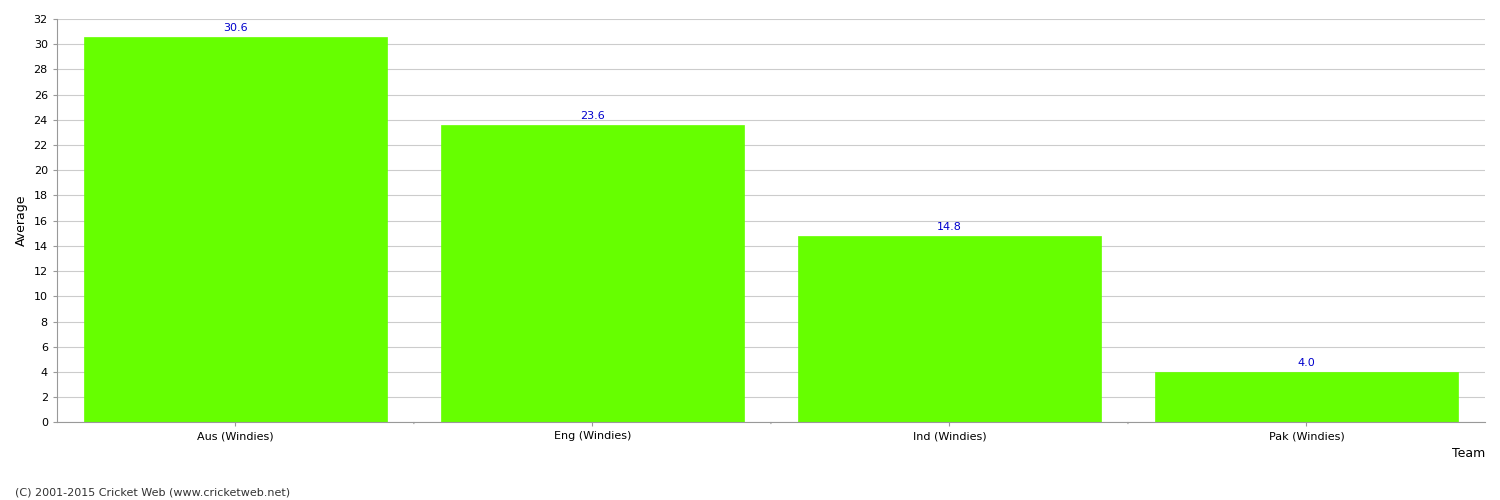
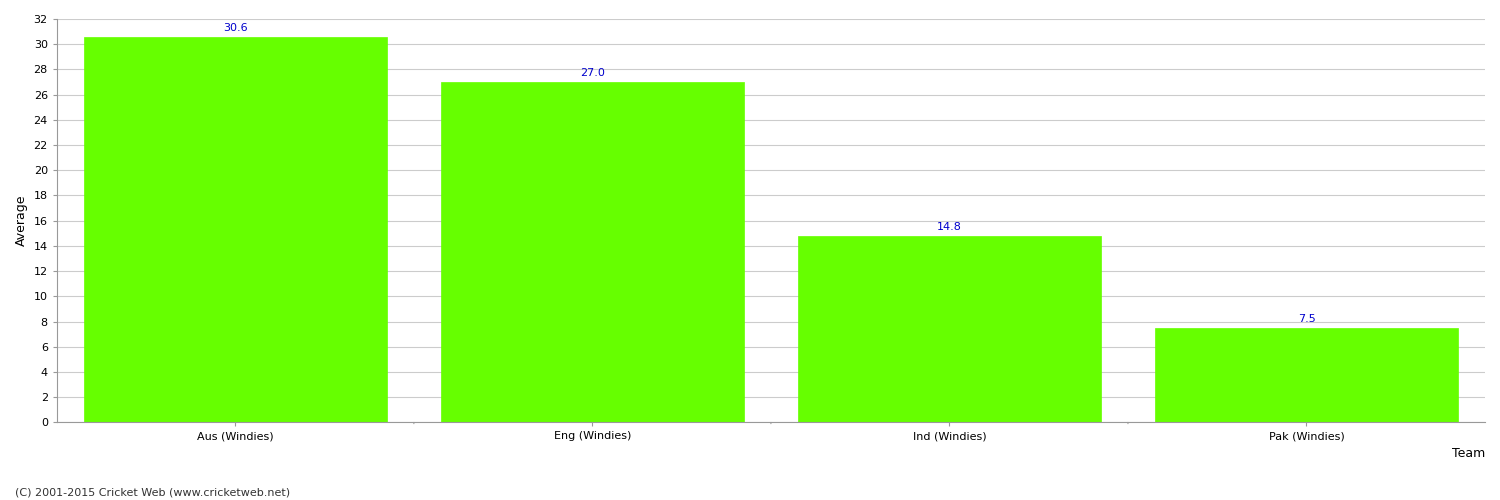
Eng (Windies): 23.6 -> 27.0
Pak (Windies): 4.0 -> 7.5
